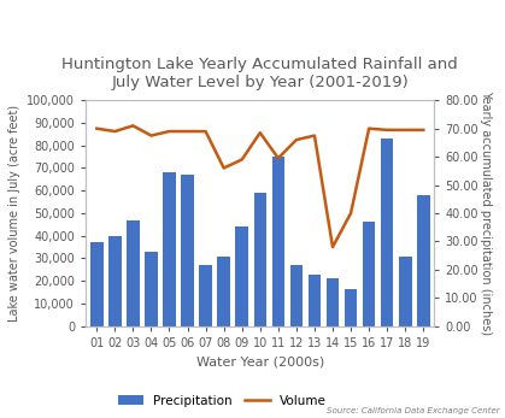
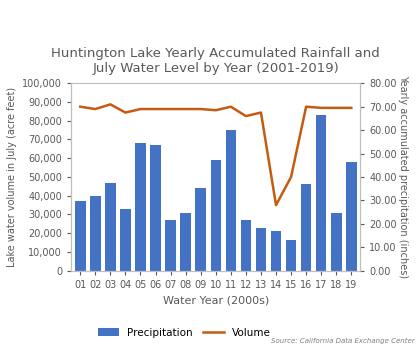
Volume/08: 56.0 -> 69.0
Volume/09: 59.0 -> 69.0
Volume/11: 59.5 -> 70.0
